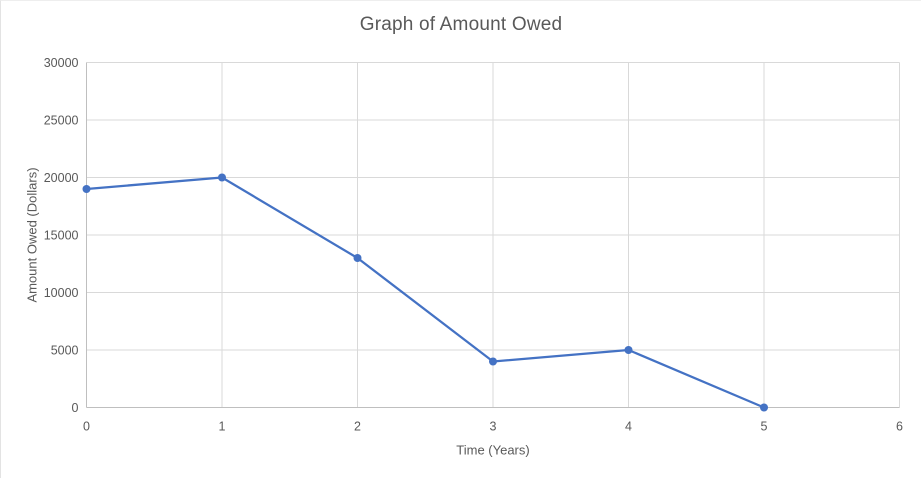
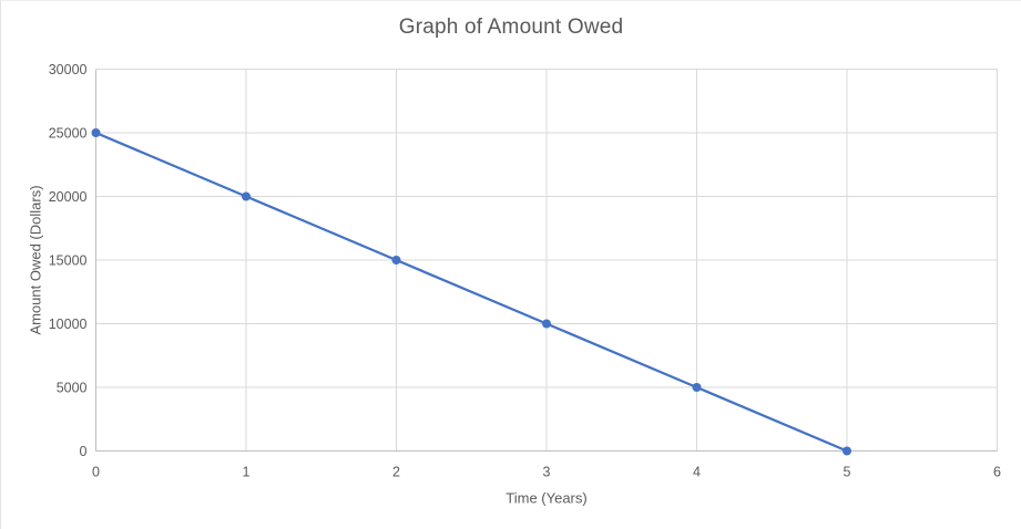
0: 19000 -> 25000
2: 13000 -> 15000
3: 4000 -> 10000
